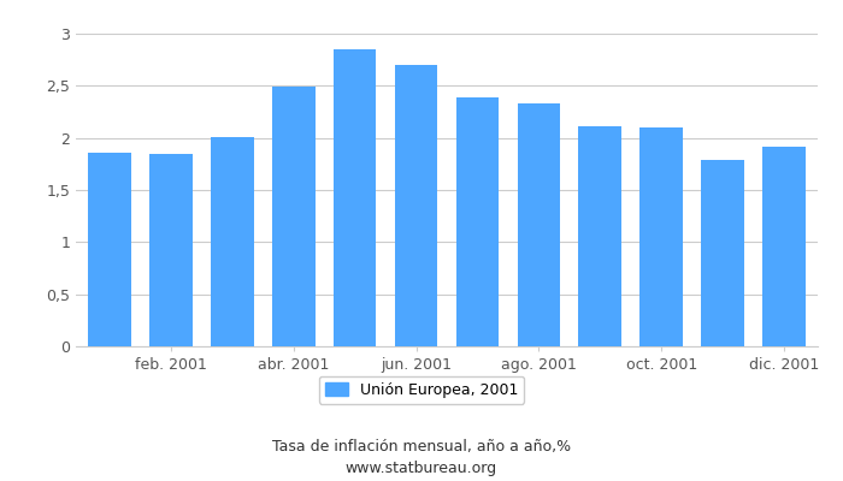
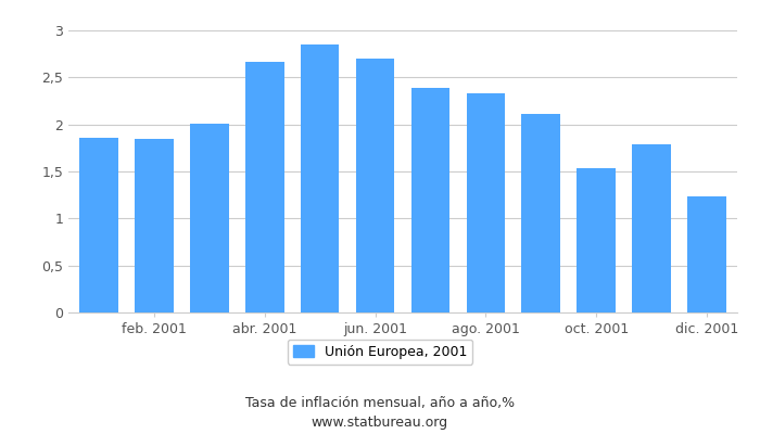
abr. 2001: 2,49 -> 2,66
oct. 2001: 2,10 -> 1,54
dic. 2001: 1,91 -> 1,24
